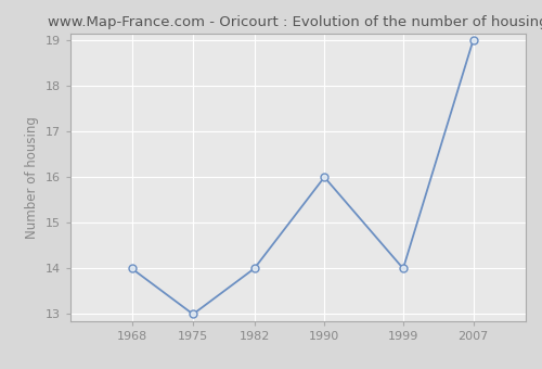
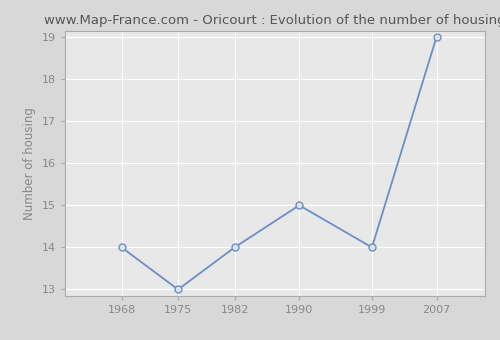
1990: 16 -> 15
